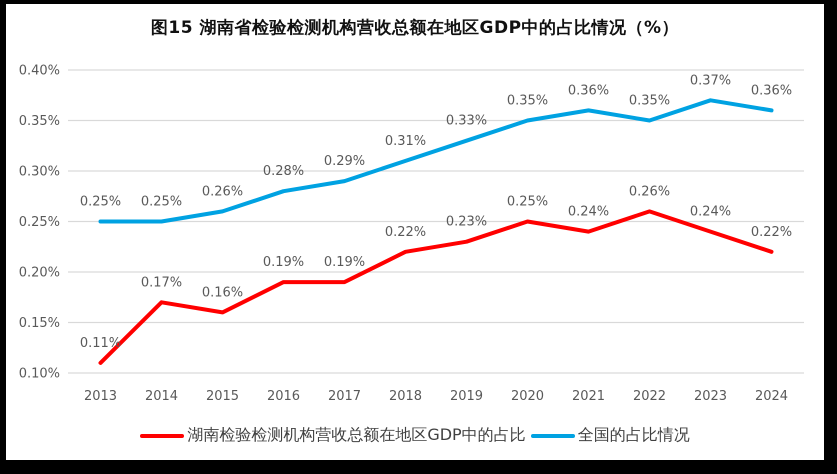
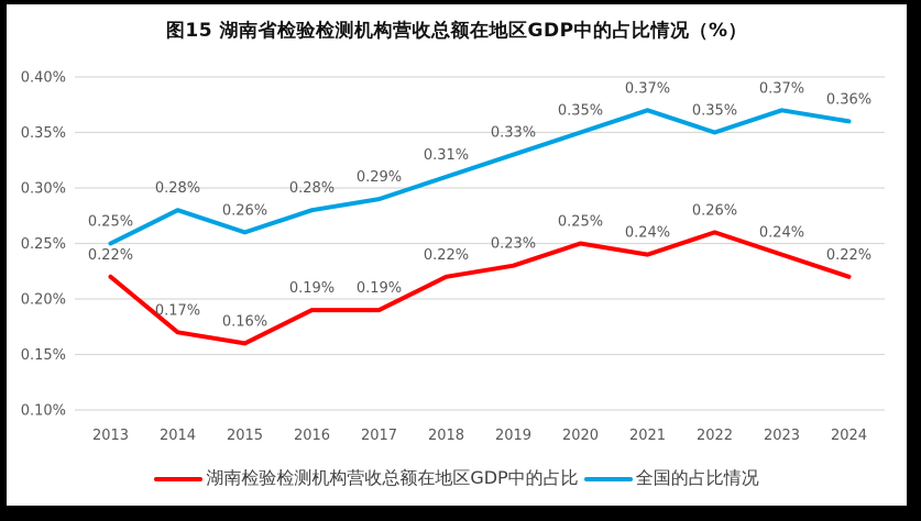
湖南检验检测机构营收总额在地区GDP中的占比/2013: 0.11% -> 0.22%
全国的占比情况/2014: 0.25% -> 0.28%
全国的占比情况/2021: 0.36% -> 0.37%
